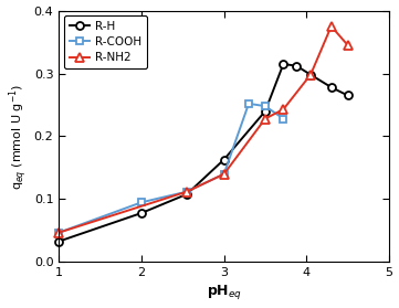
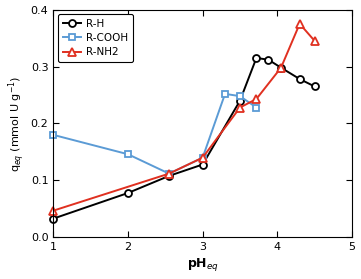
R-COOH/1: 0.047 -> 0.180
R-COOH/2: 0.095 -> 0.146
R-H/3: 0.163 -> 0.128
